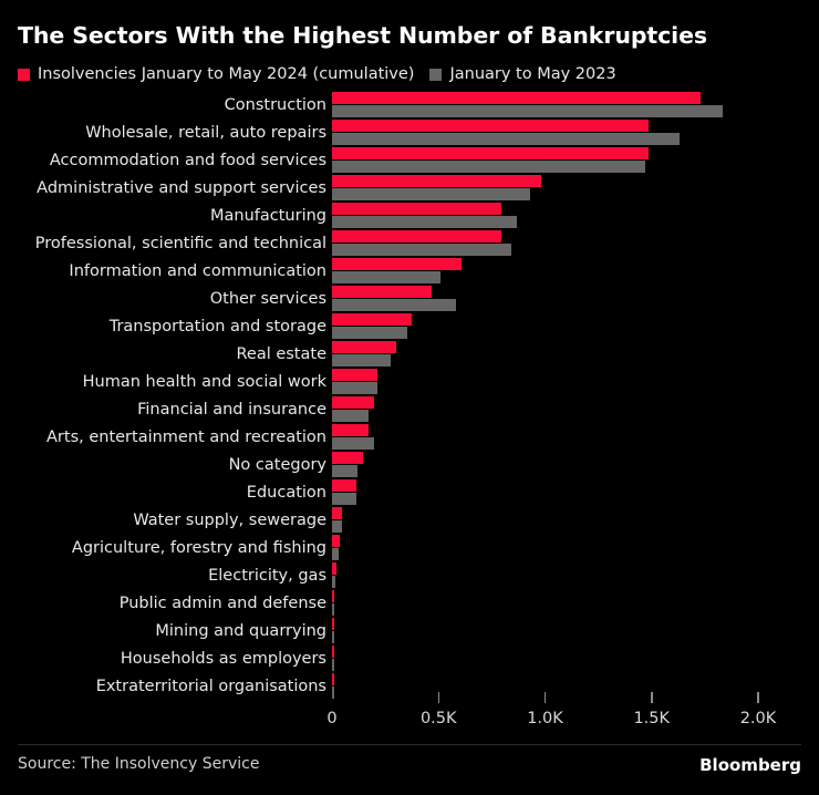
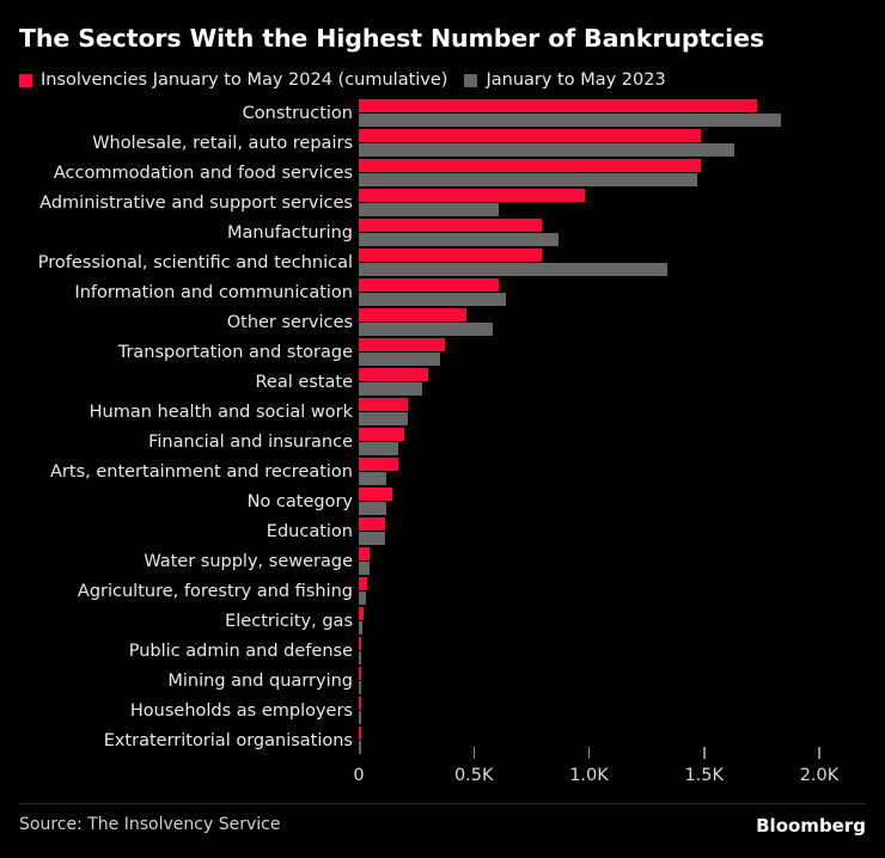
January to May 2023/Administrative and support services: 0.93K -> 0.61K
January to May 2023/Professional, scientific and technical: 0.84K -> 1.34K
January to May 2023/Information and communication: 0.51K -> 0.64K
January to May 2023/Arts, entertainment and recreation: 0.20K -> 0.12K
